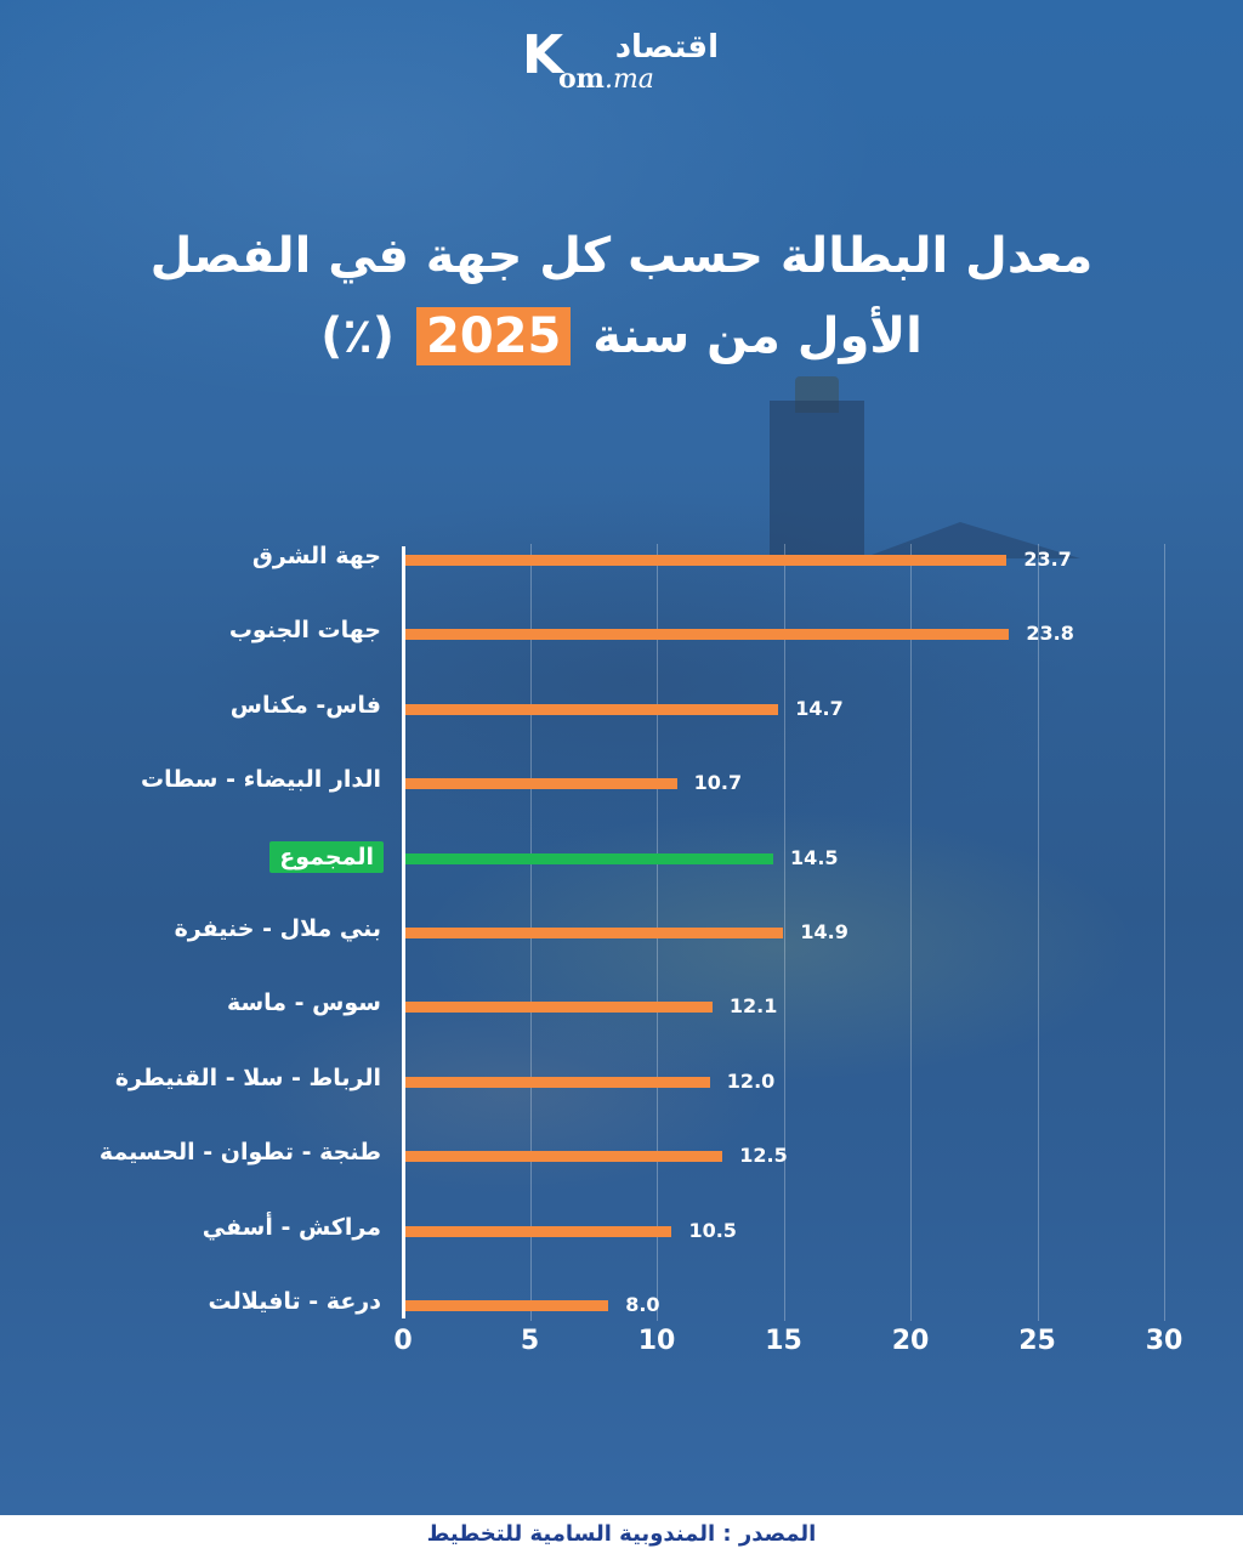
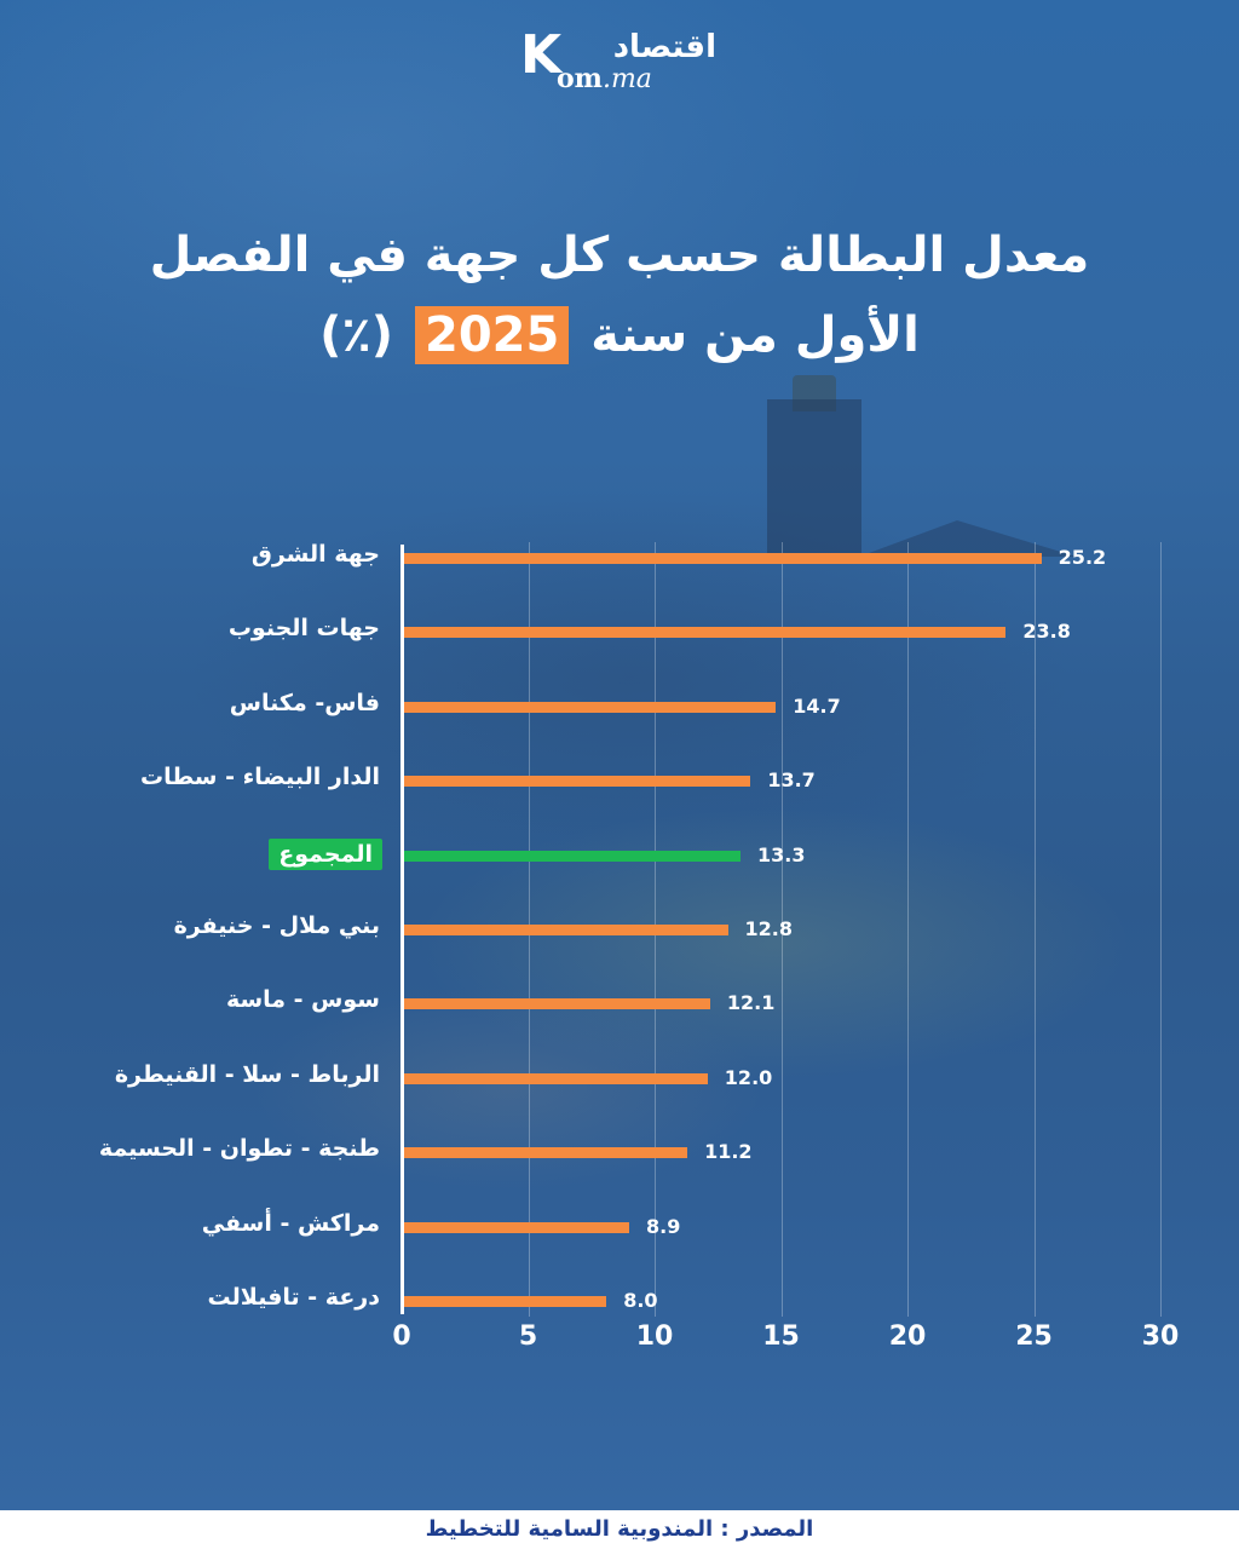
جهة الشرق: 23.7 -> 25.2
الدار البيضاء - سطات: 10.7 -> 13.7
المجموع: 14.5 -> 13.3
بني ملال - خنيفرة: 14.9 -> 12.8
طنجة - تطوان - الحسيمة: 12.5 -> 11.2
مراكش - أسفي: 10.5 -> 8.9
